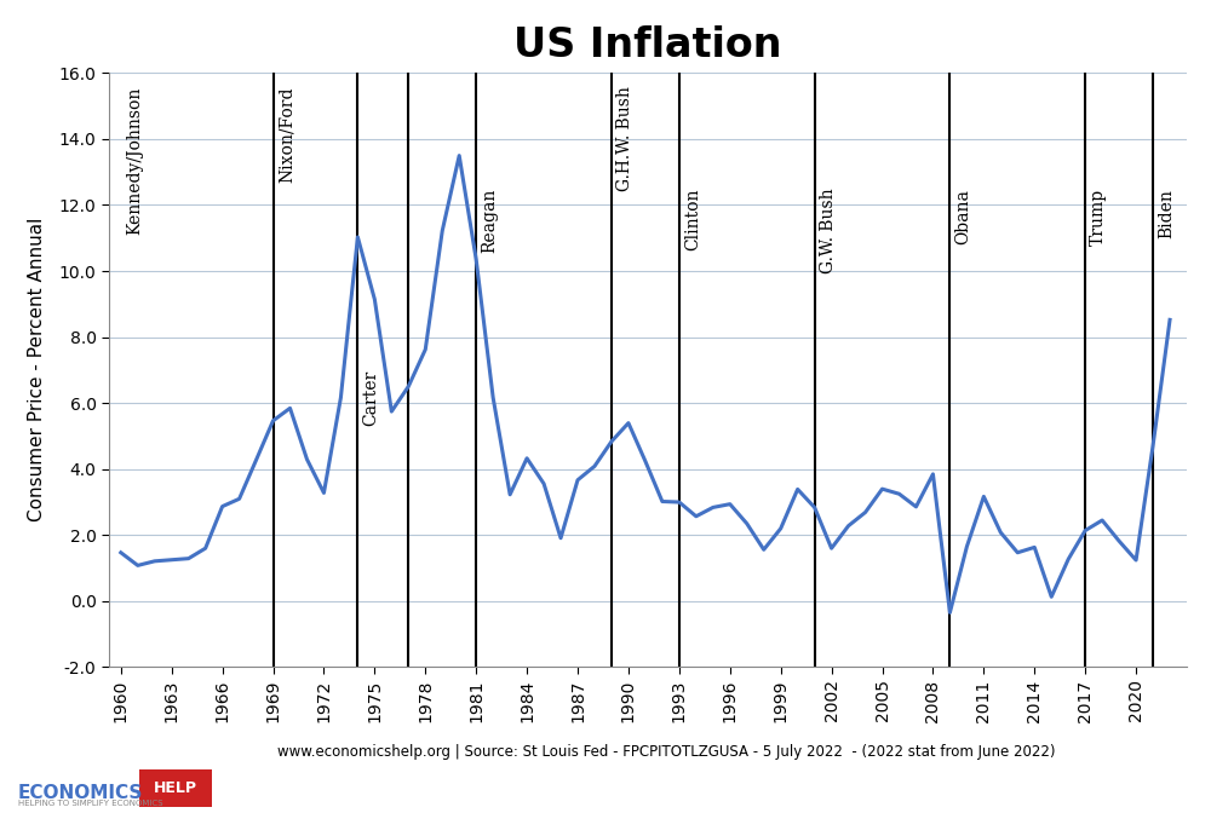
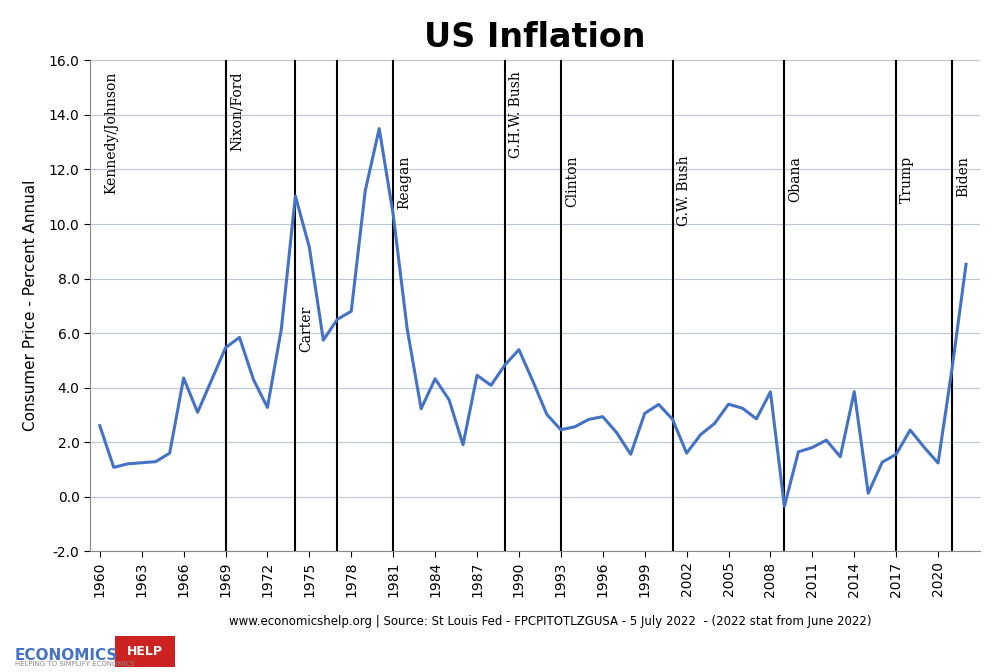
1960: 1.46 -> 2.60
1966: 2.86 -> 4.35
1978: 7.62 -> 6.80
1987: 3.66 -> 4.45
1993: 2.99 -> 2.45
1999: 2.19 -> 3.05
2011: 3.16 -> 1.80
2014: 1.62 -> 3.85
2017: 2.13 -> 1.55
